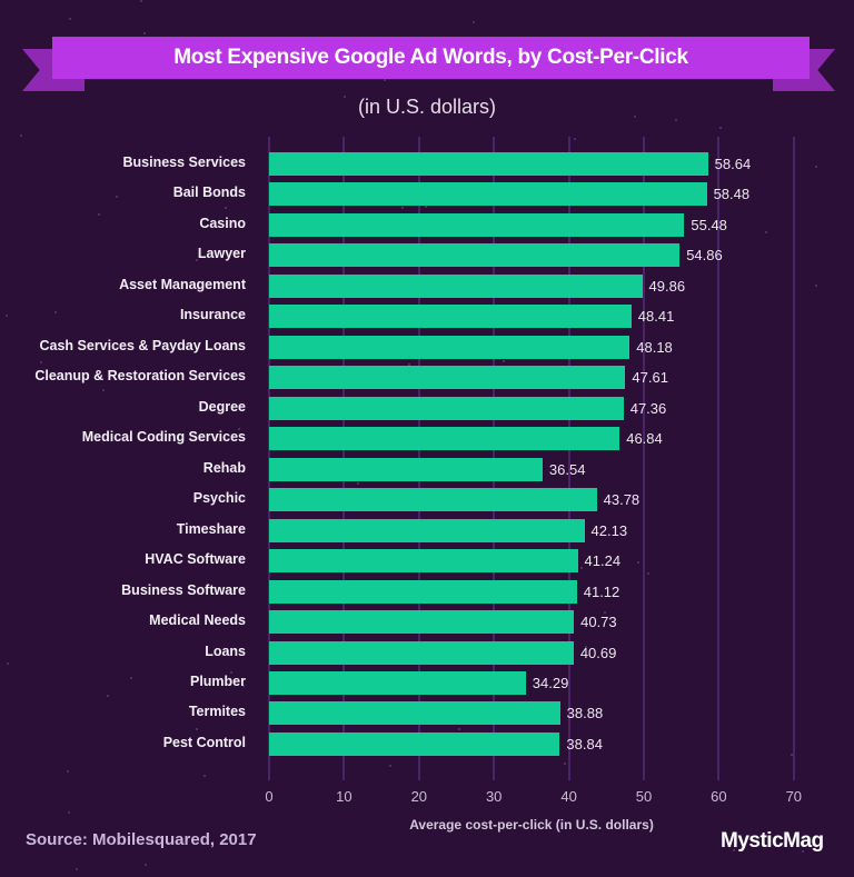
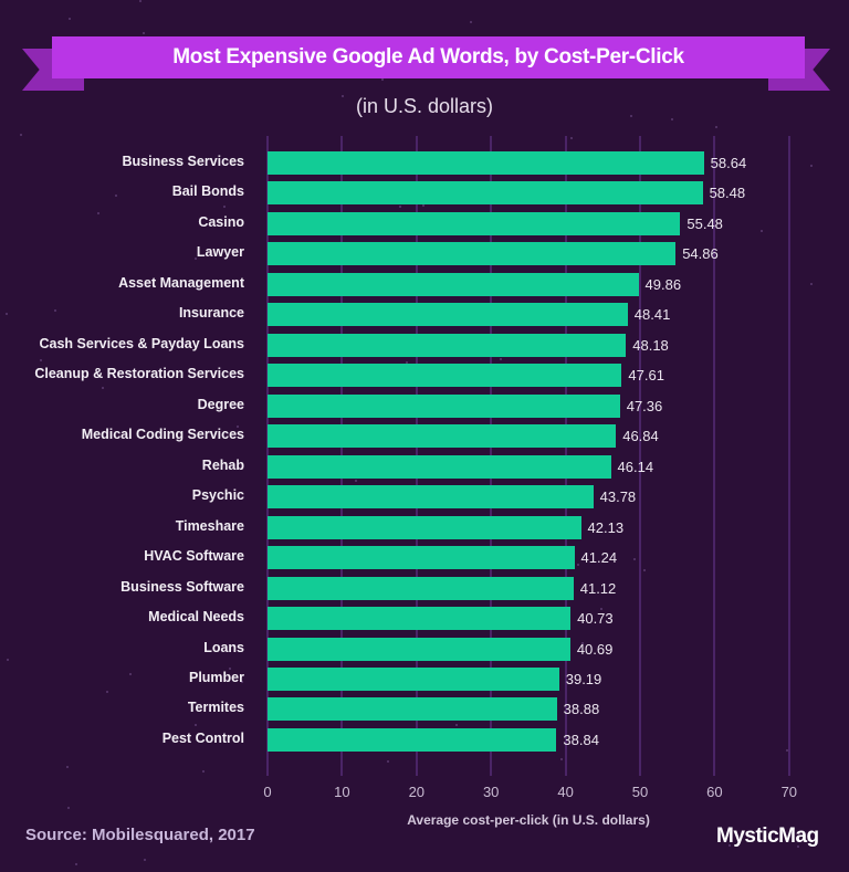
Rehab: 36.54 -> 46.14
Plumber: 34.29 -> 39.19
